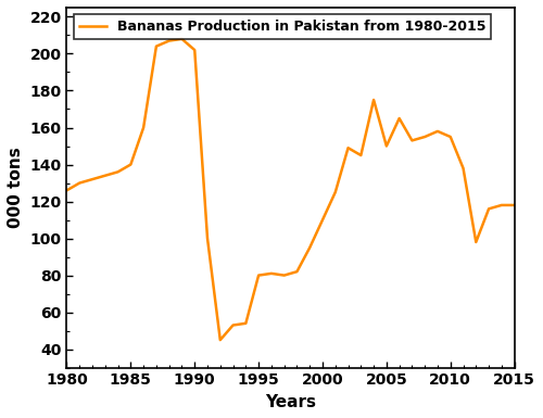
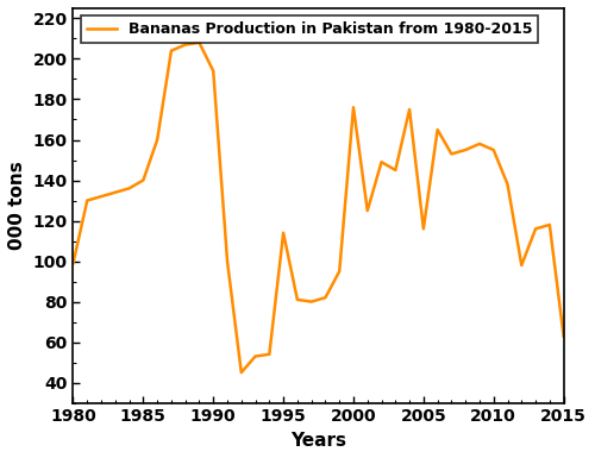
1980: 126 -> 99
1990: 202 -> 194
1995: 80 -> 114
2000: 110 -> 176
2005: 150 -> 116
2015: 118 -> 63
